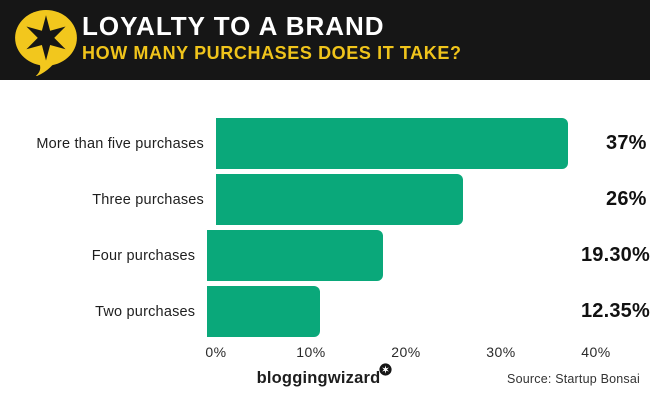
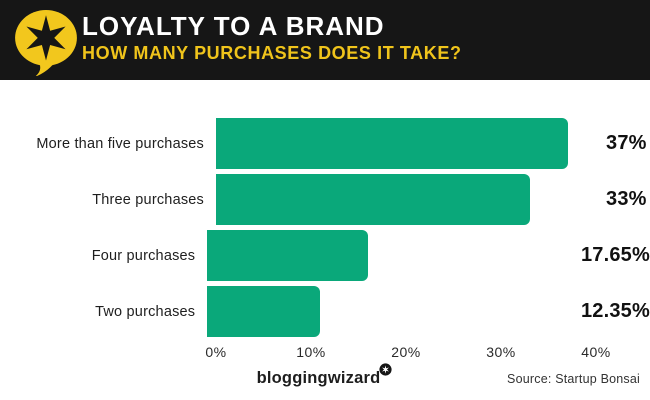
Three purchases: 26% -> 33%
Four purchases: 19.30% -> 17.65%
